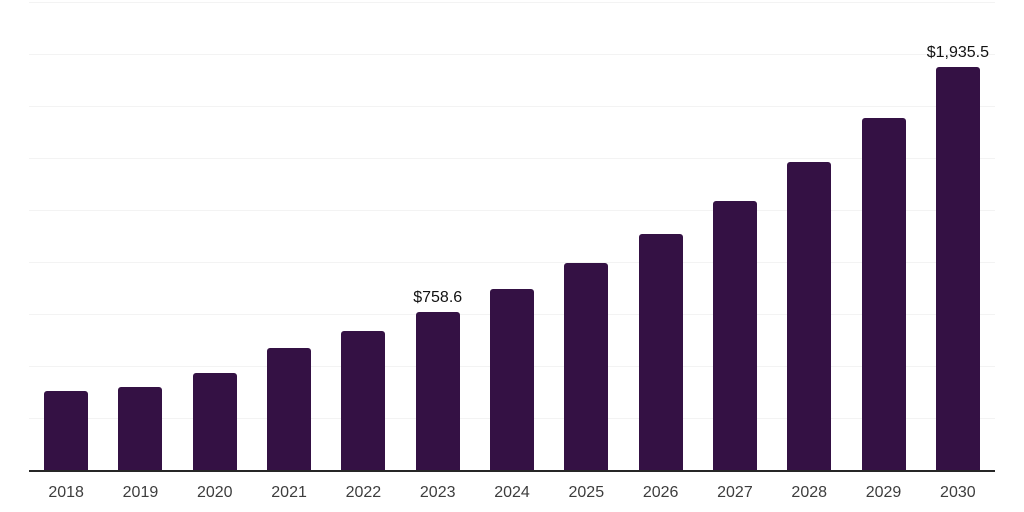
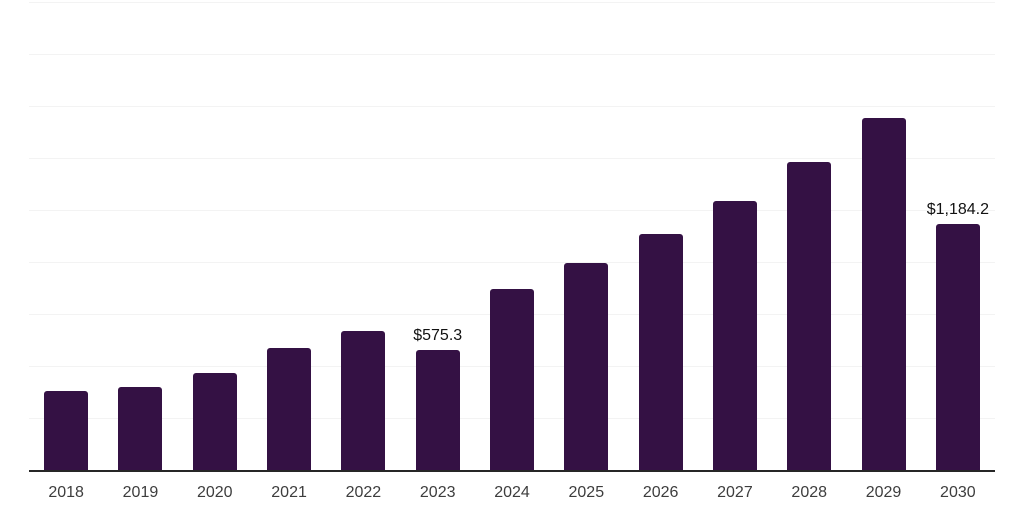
2023: $758.6 -> $575.3
2030: $1,935.5 -> $1,184.2
